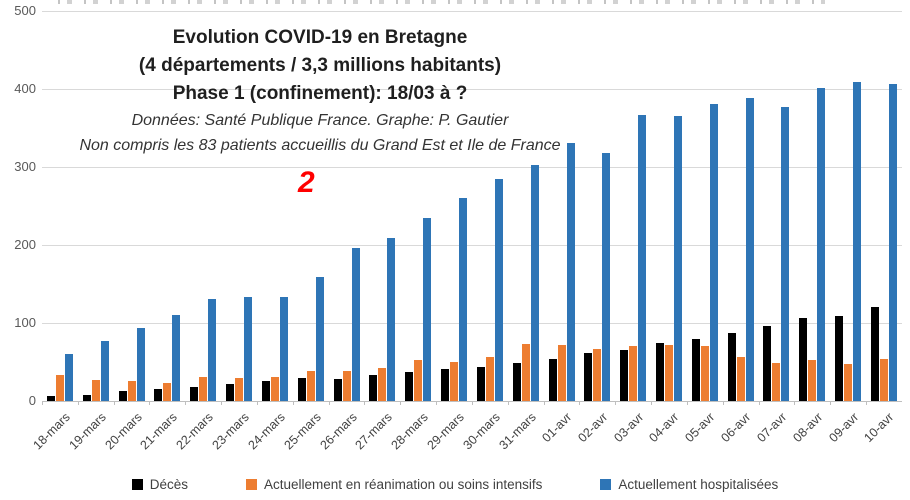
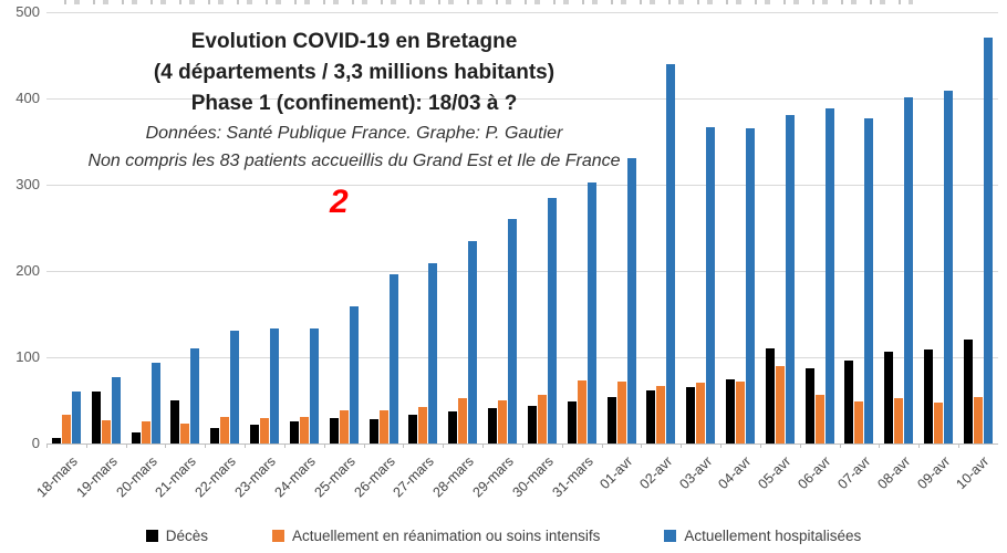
Décès/19-mars: 10 -> 60
Décès/21-mars: 20 -> 50
Actuellement hospitalisées/02-avr: 320 -> 440
Décès/05-avr: 80 -> 110
Actuellement en réanimation ou soins intensifs/05-avr: 70 -> 90
Actuellement hospitalisées/10-avr: 410 -> 470
